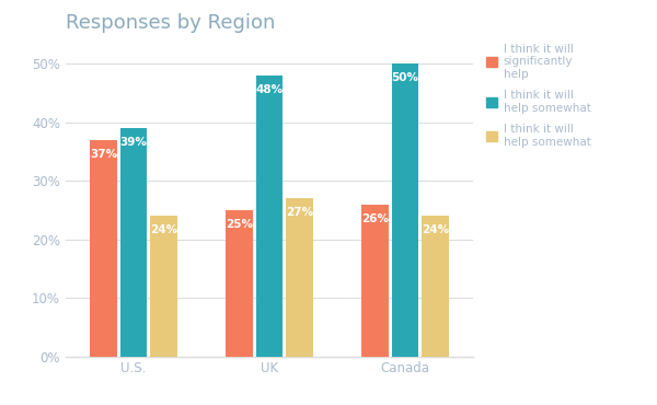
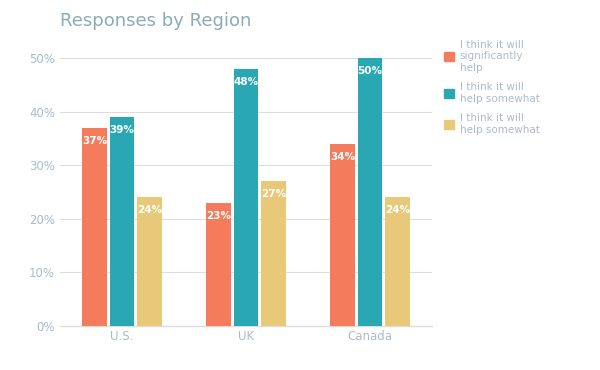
I think it will significantly help/UK: 25% -> 23%
I think it will significantly help/Canada: 26% -> 34%
